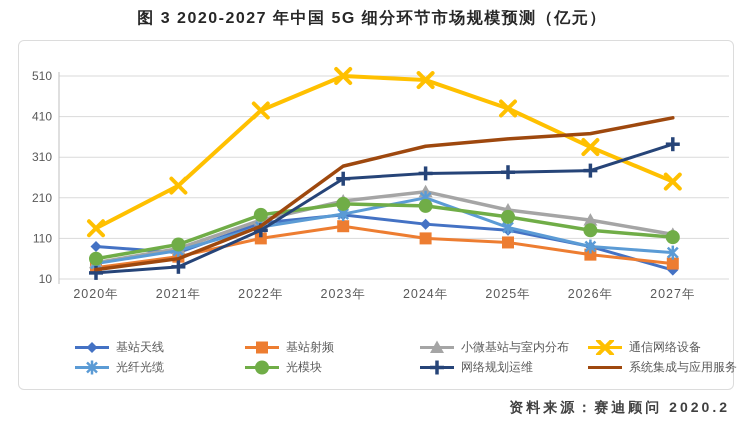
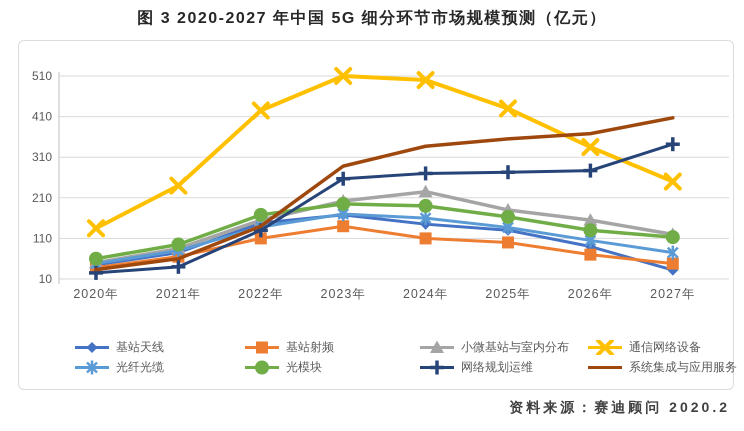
基站天线/2020年: 90 -> 40
光纤光缆/2024年: 210 -> 160
光纤光缆/2026年: 90 -> 100
